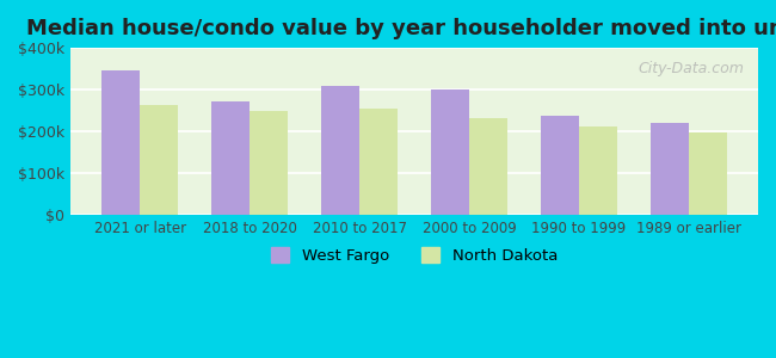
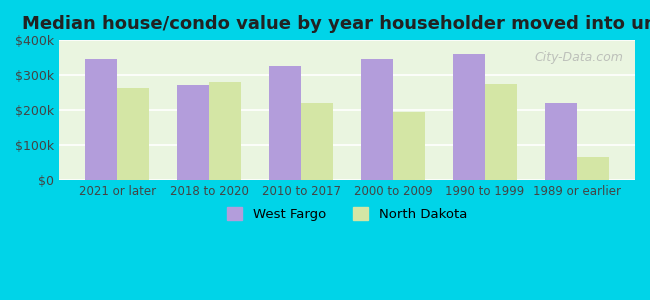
North Dakota/2018 to 2020: $249k -> $280k
West Fargo/2010 to 2017: $308k -> $325k
North Dakota/2010 to 2017: $255k -> $220k
West Fargo/2000 to 2009: $300k -> $345k
North Dakota/2000 to 2009: $232k -> $195k
West Fargo/1990 to 1999: $237k -> $360k
North Dakota/1990 to 1999: $210k -> $275k
North Dakota/1989 or earlier: $196k -> $65k
